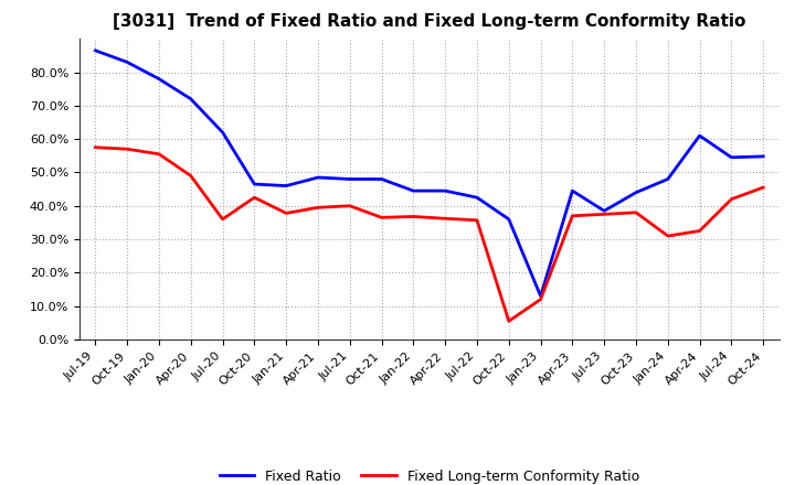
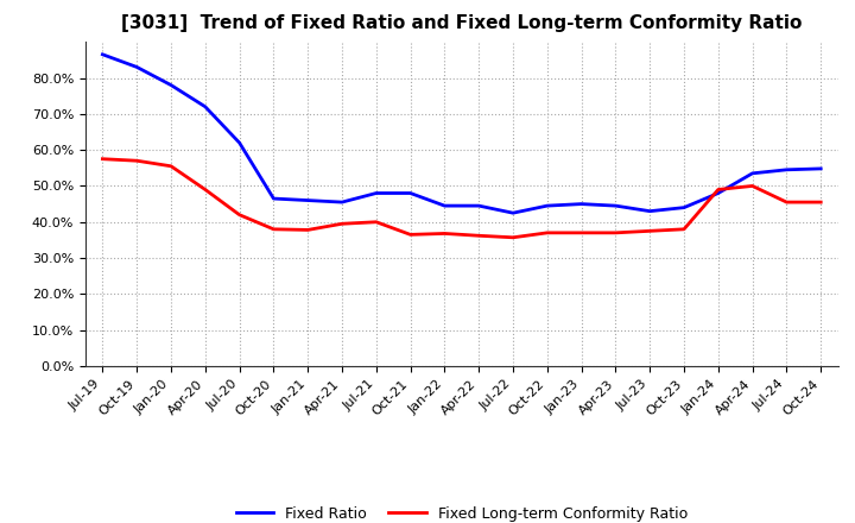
Fixed Long-term Conformity Ratio/Jul-20: 36.0% -> 42.0%
Fixed Long-term Conformity Ratio/Oct-20: 42.5% -> 38.0%
Fixed Ratio/Apr-21: 48.5% -> 45.5%
Fixed Ratio/Oct-22: 36.0% -> 44.5%
Fixed Long-term Conformity Ratio/Oct-22: 5.5% -> 37.0%
Fixed Ratio/Jan-23: 13.0% -> 45.0%
Fixed Long-term Conformity Ratio/Jan-23: 12.0% -> 37.0%
Fixed Ratio/Jul-23: 38.5% -> 43.0%
Fixed Long-term Conformity Ratio/Jan-24: 31.0% -> 49.0%
Fixed Ratio/Apr-24: 61.0% -> 53.5%
Fixed Long-term Conformity Ratio/Apr-24: 32.5% -> 50.0%
Fixed Long-term Conformity Ratio/Jul-24: 42.0% -> 45.5%
